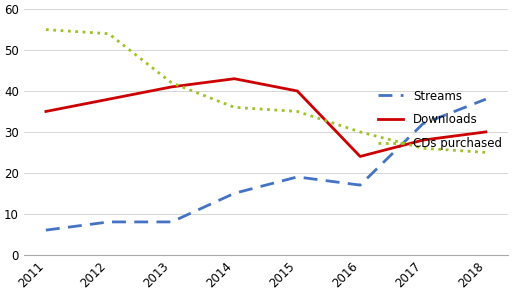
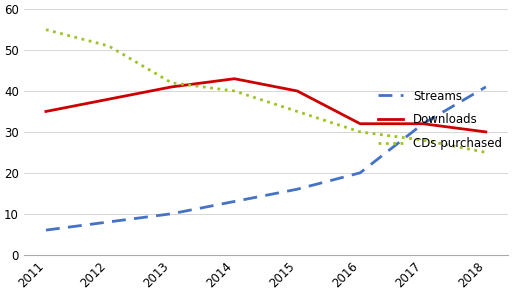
CDs purchased/2012: 54 -> 51
Streams/2013: 8 -> 10
Streams/2014: 15 -> 13
CDs purchased/2014: 36 -> 40
Streams/2015: 19 -> 16
Streams/2016: 17 -> 20
Downloads/2016: 24 -> 32
Downloads/2017: 28 -> 32
CDs purchased/2017: 26 -> 28
Streams/2018: 38 -> 41
